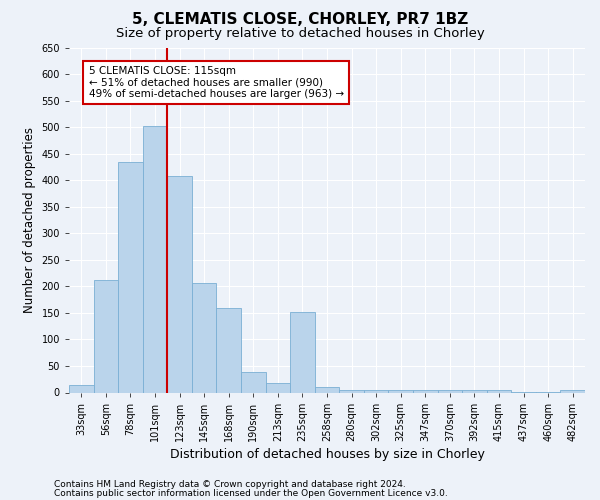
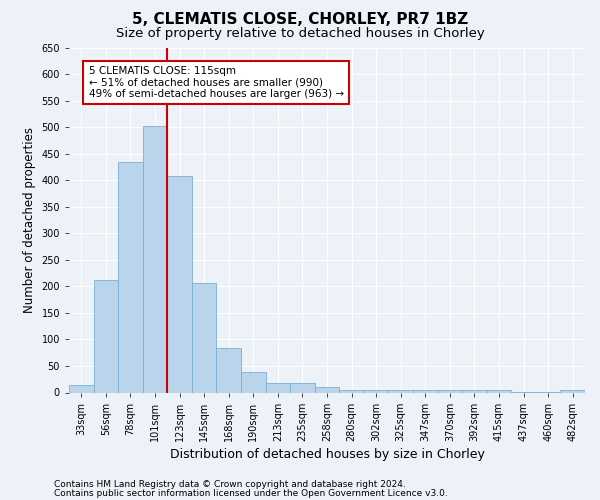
168sqm: 160 -> 84
235sqm: 152 -> 18
